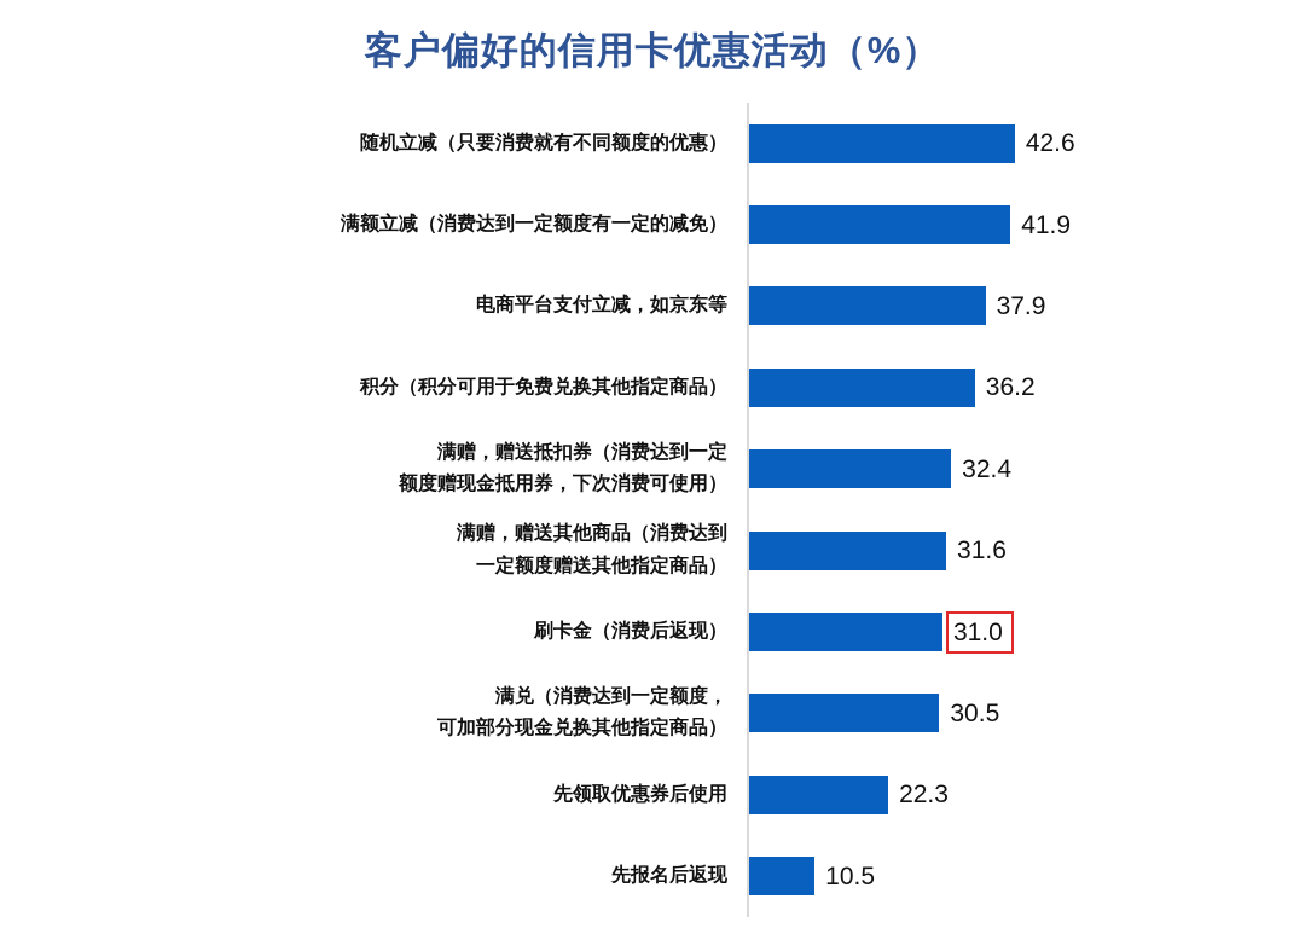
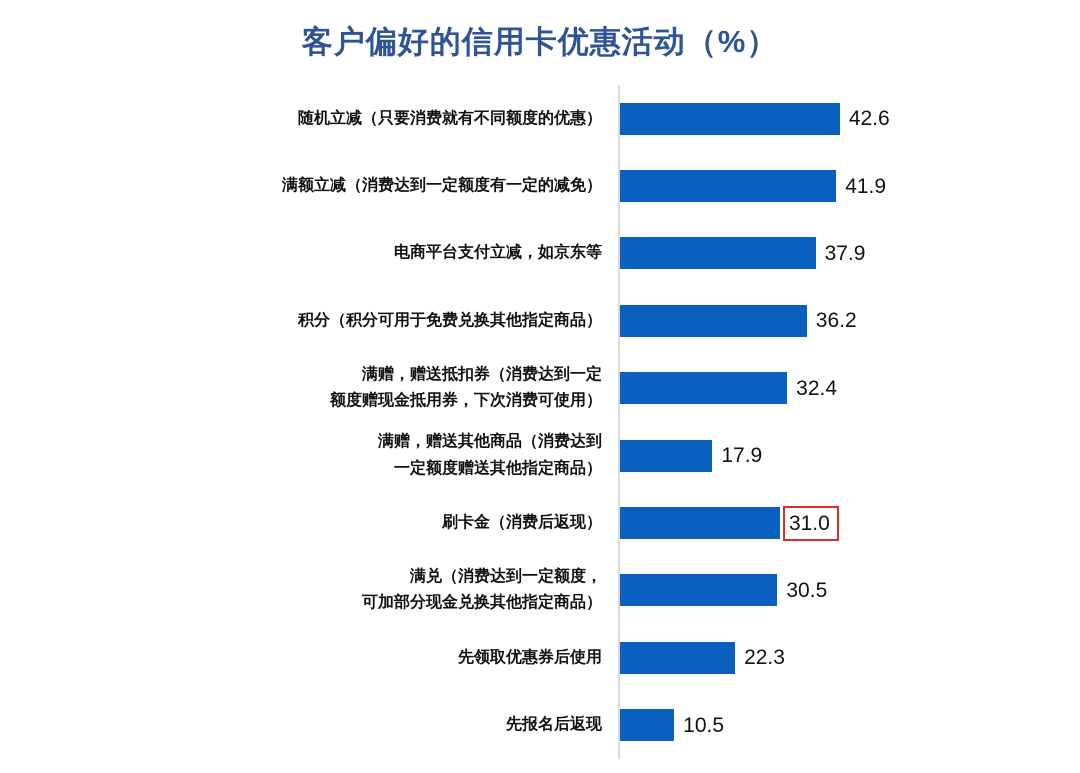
满赠，赠送其他商品（消费达到 一定额度赠送其他指定商品）: 31.6 -> 17.9
